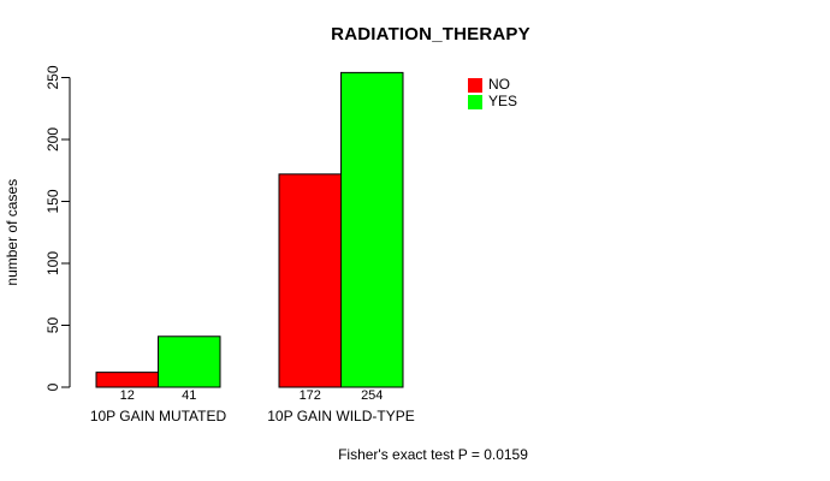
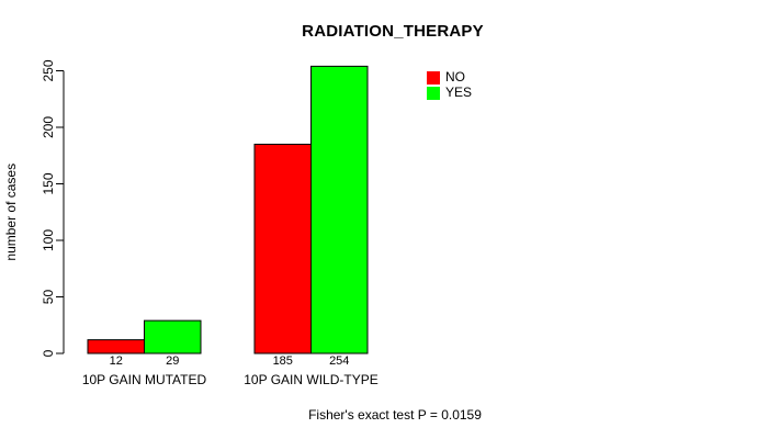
YES/10P GAIN MUTATED: 41 -> 29
NO/10P GAIN WILD-TYPE: 172 -> 185
